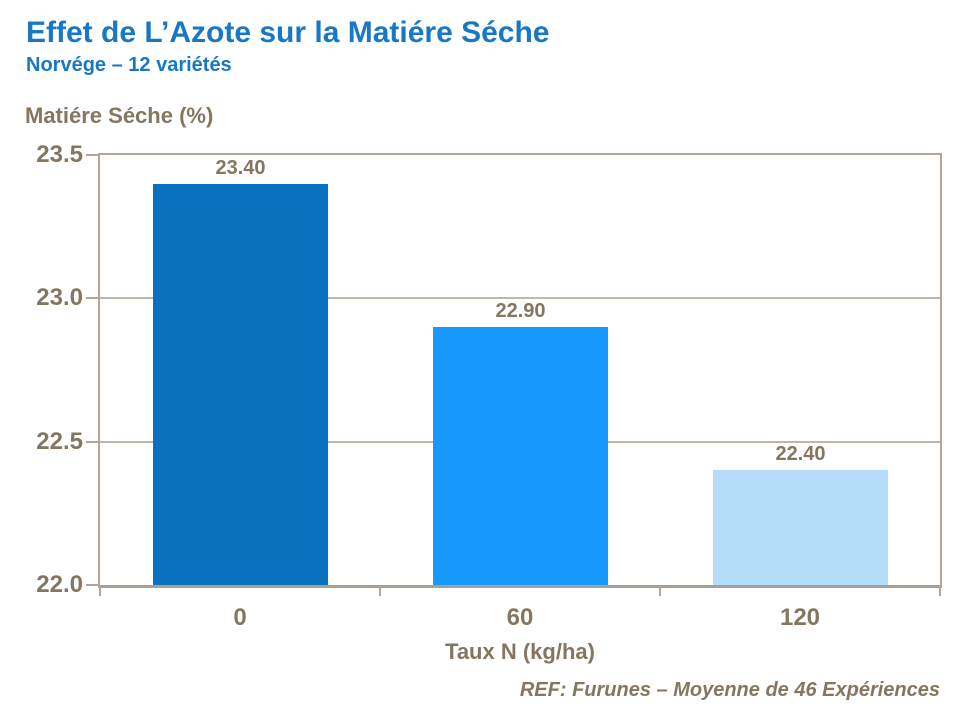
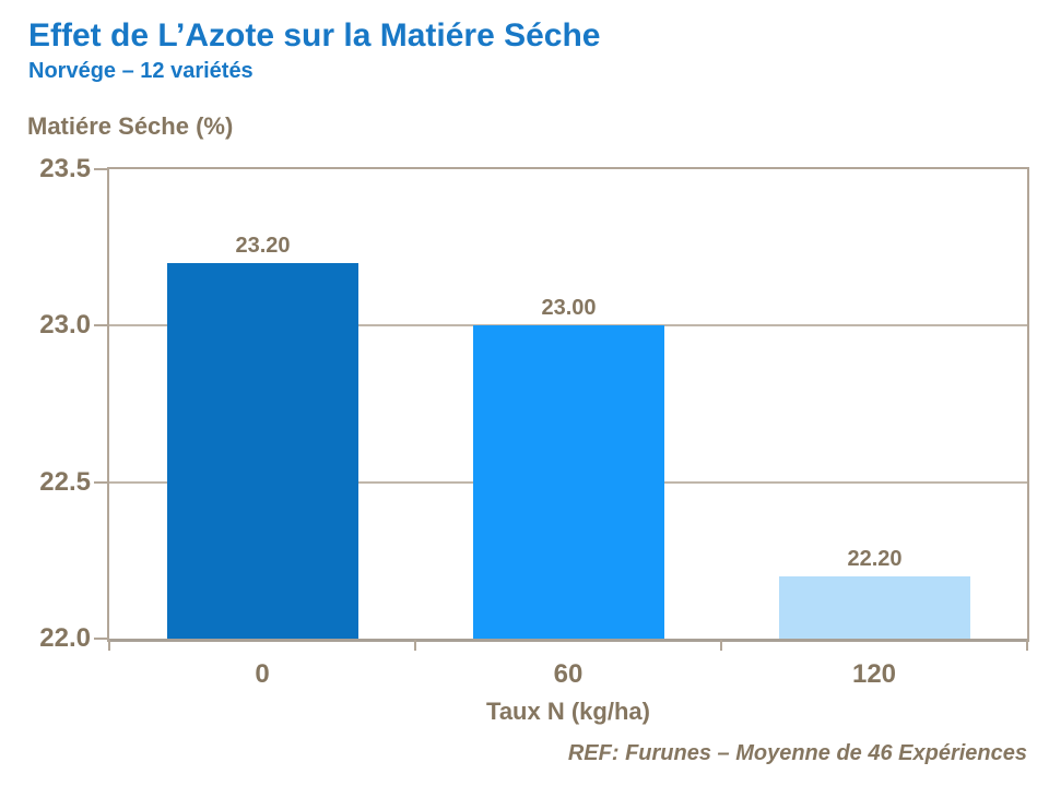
0: 23.40 -> 23.20
60: 22.90 -> 23.00
120: 22.40 -> 22.20
